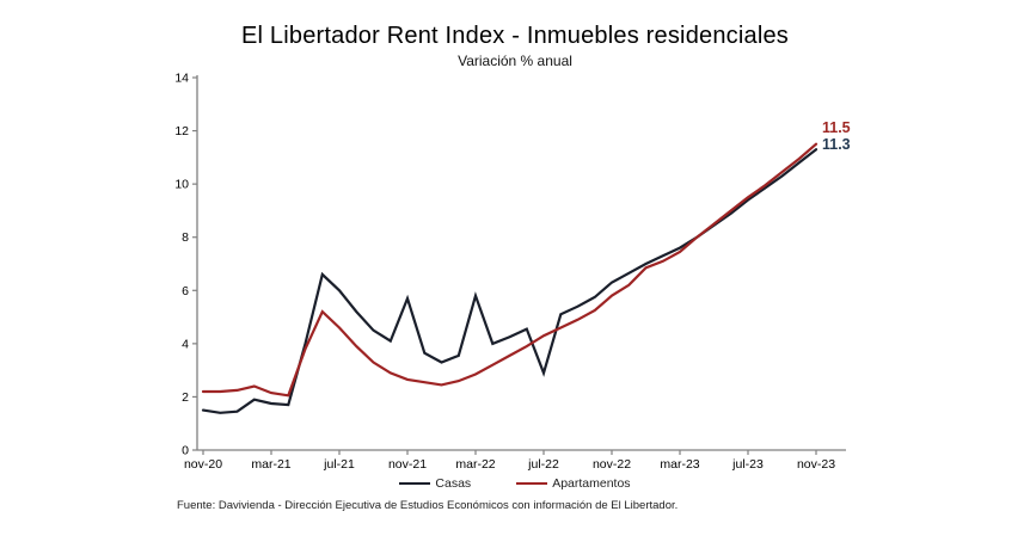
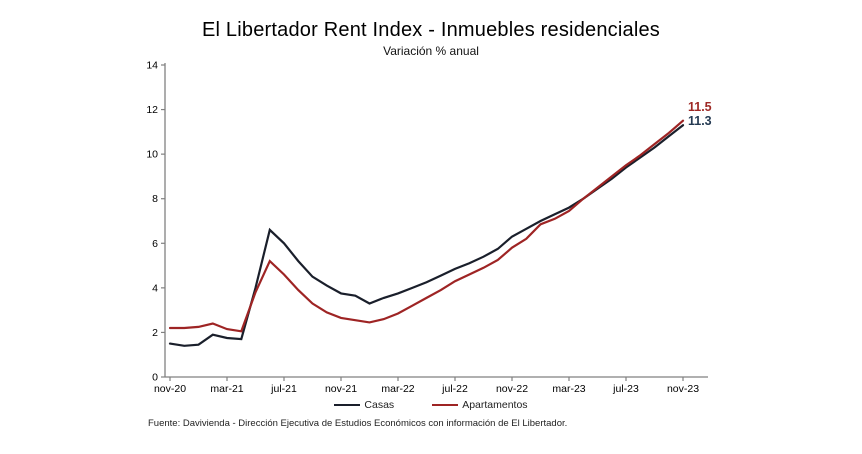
Casas/nov-21: 5.7 -> 3.8
Casas/mar-22: 5.8 -> 3.8
Casas/jul-22: 2.9 -> 4.8
